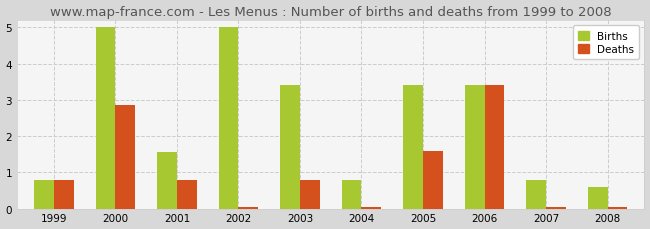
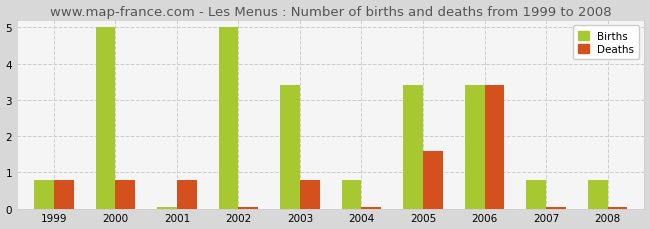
Deaths/2000: 2.85 -> 0.80
Births/2001: 1.55 -> 0.05
Births/2008: 0.60 -> 0.80
